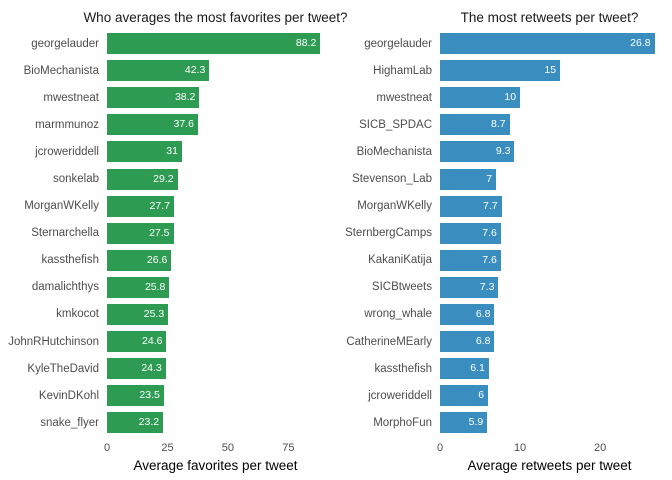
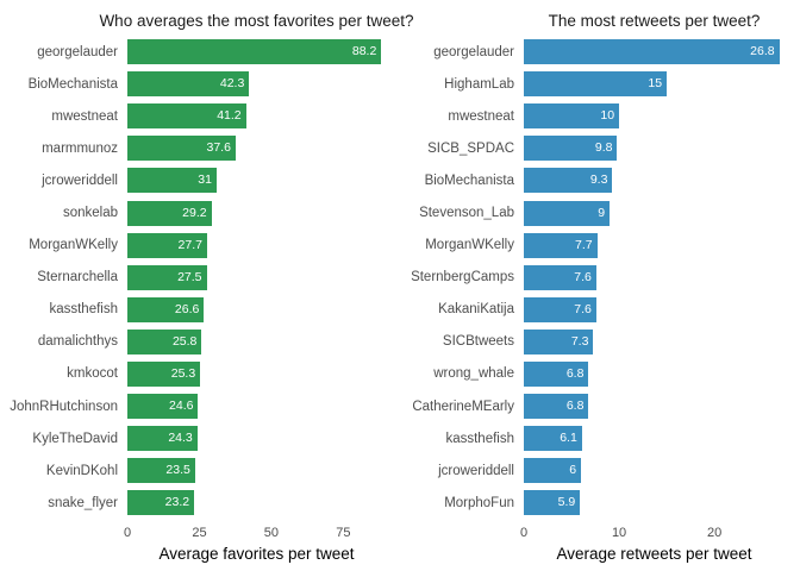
Who averages the most favorites per tweet?/mwestneat: 38.2 -> 41.2
The most retweets per tweet?/SICB_SPDAC: 8.7 -> 9.8
The most retweets per tweet?/Stevenson_Lab: 7 -> 9
